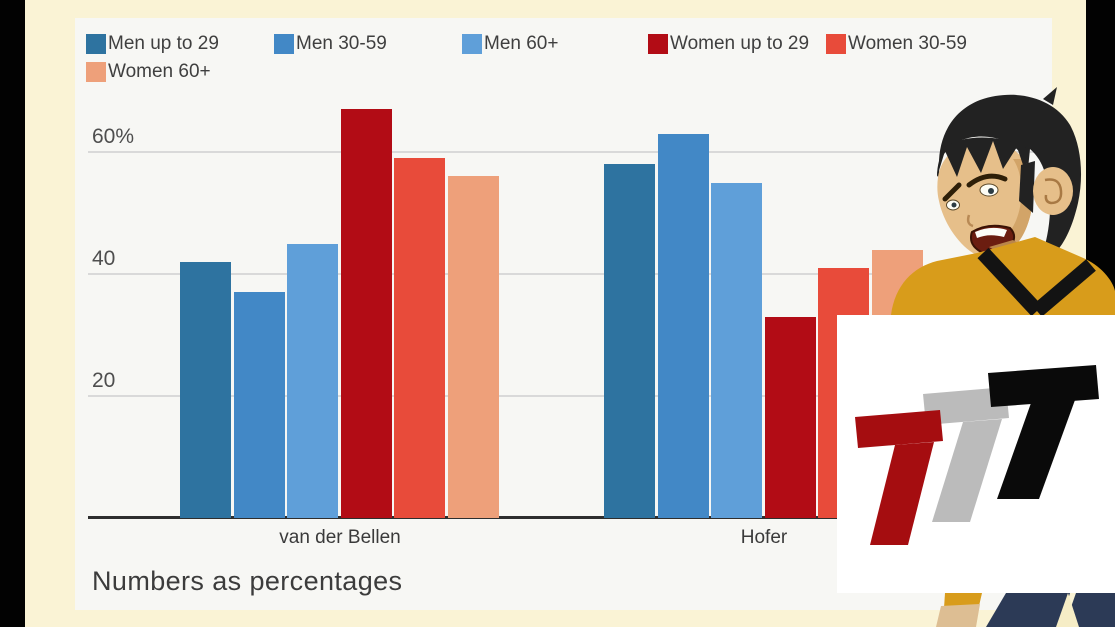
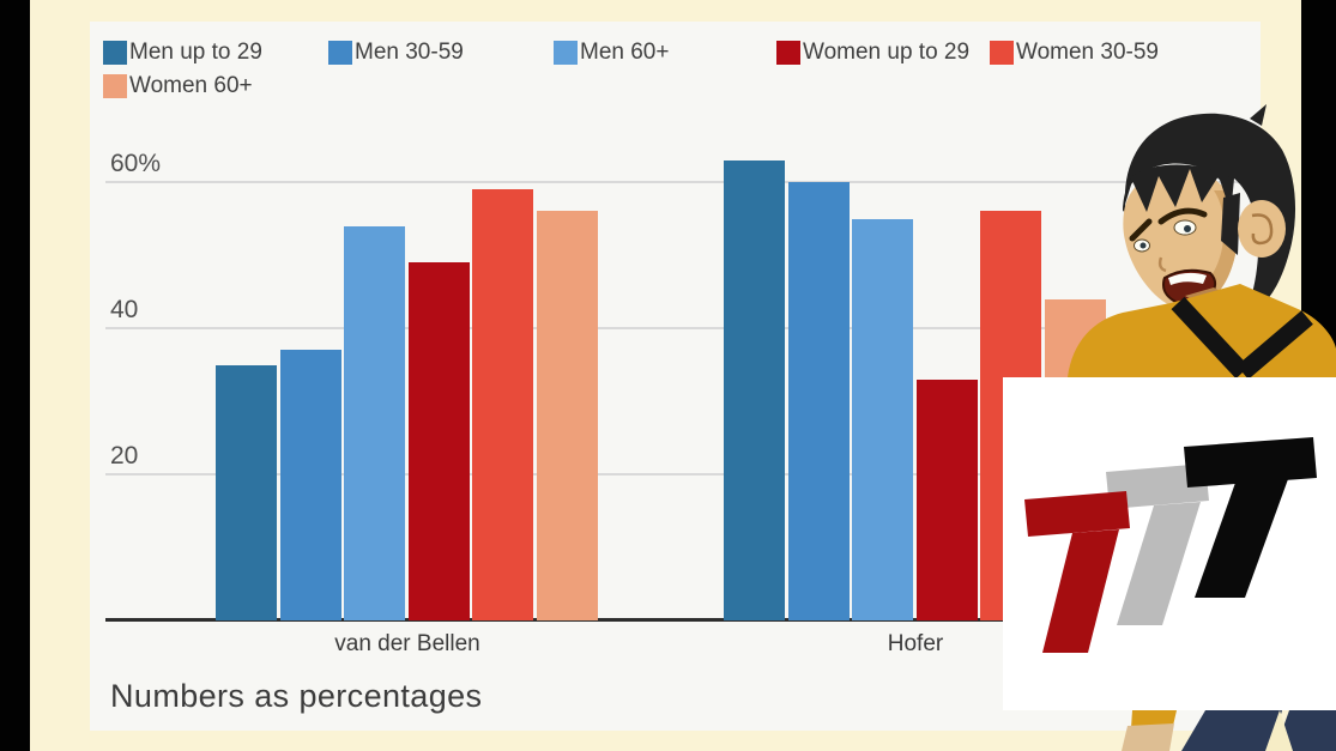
Men up to 29/van der Bellen: 42% -> 35%
Men 60+/van der Bellen: 45% -> 54%
Women up to 29/van der Bellen: 67% -> 49%
Men up to 29/Hofer: 58% -> 63%
Men 30-59/Hofer: 63% -> 60%
Women 30-59/Hofer: 41% -> 56%
